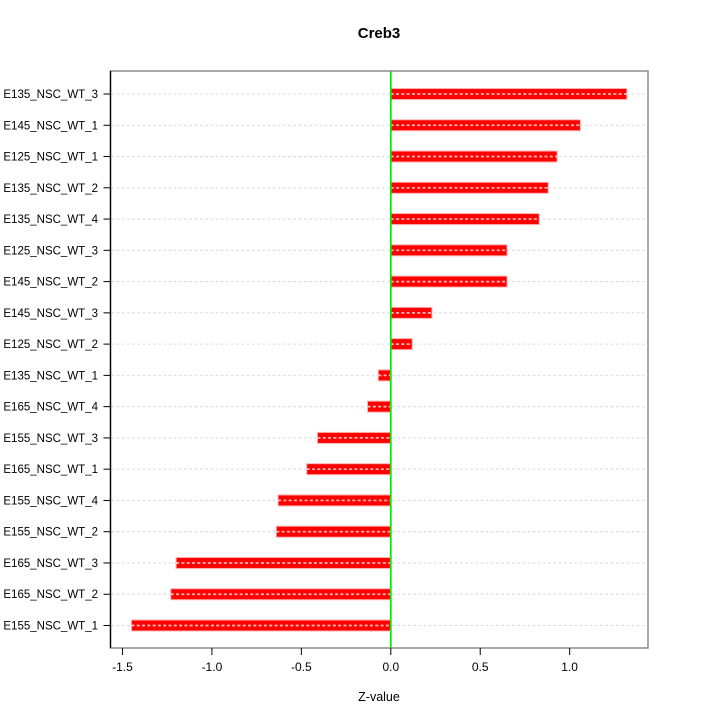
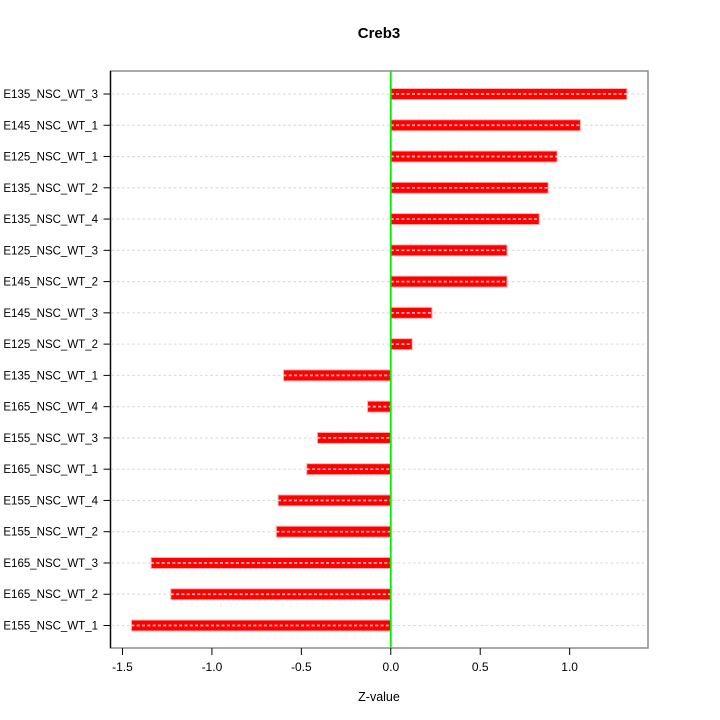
E135_NSC_WT_1: -0.07 -> -0.60
E165_NSC_WT_3: -1.20 -> -1.34
